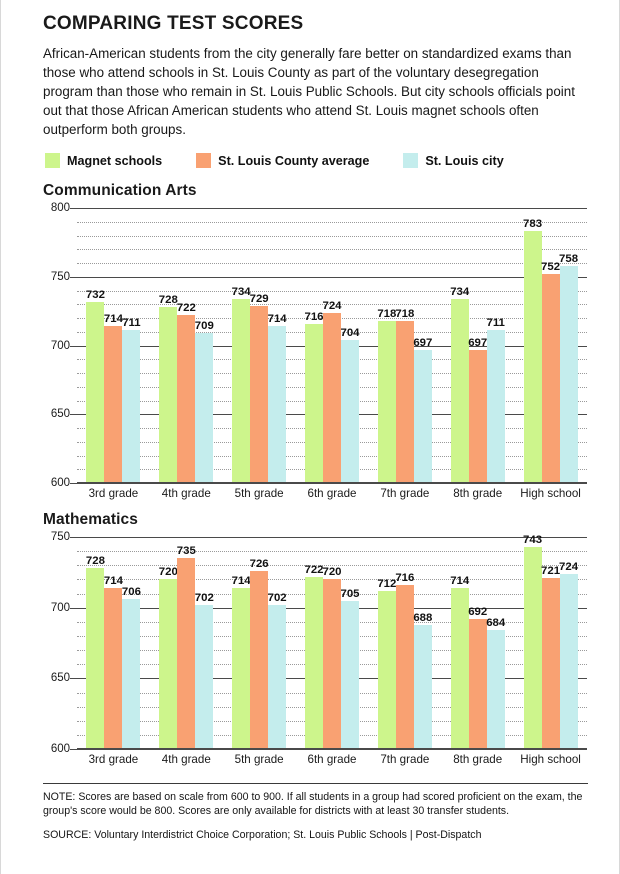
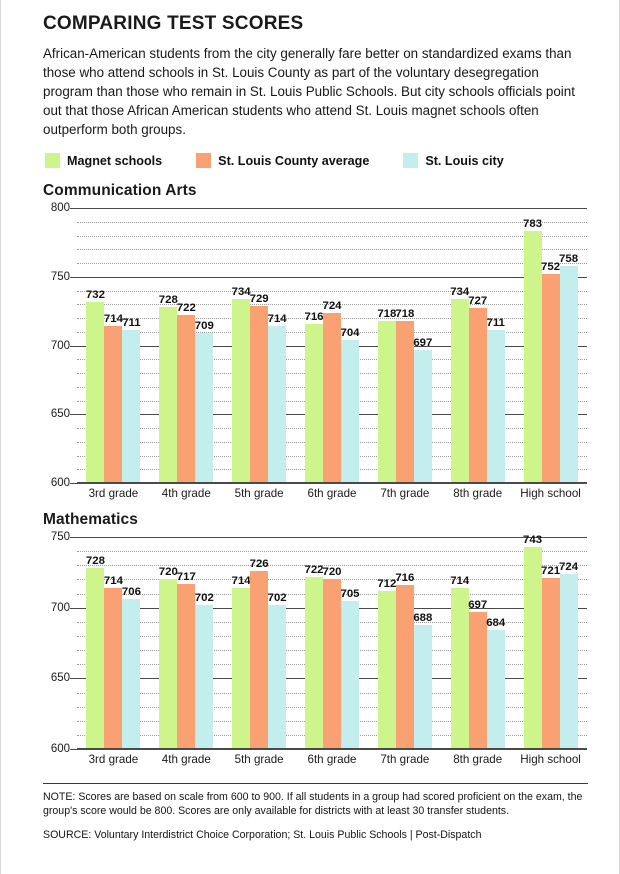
Communication Arts/St. Louis County average/8th grade: 697 -> 727
Mathematics/St. Louis County average/4th grade: 735 -> 717
Mathematics/St. Louis County average/8th grade: 692 -> 697
